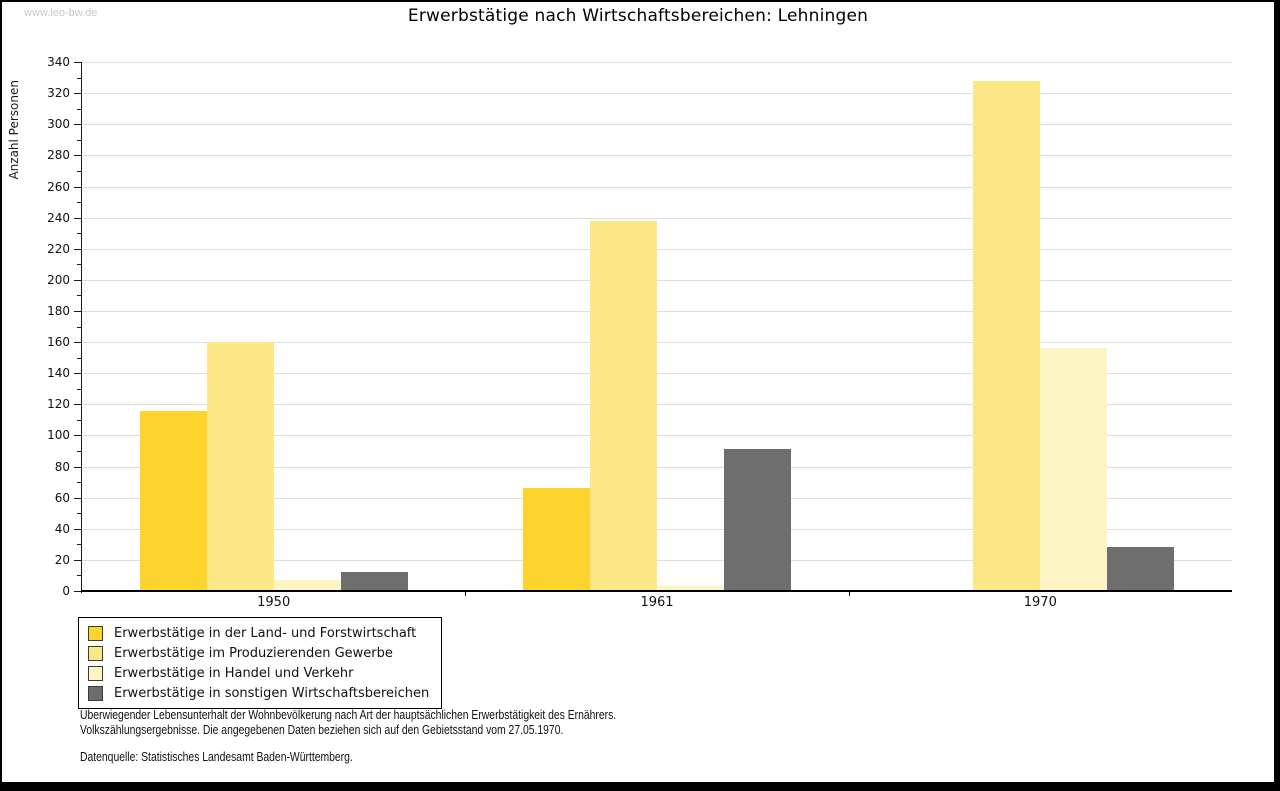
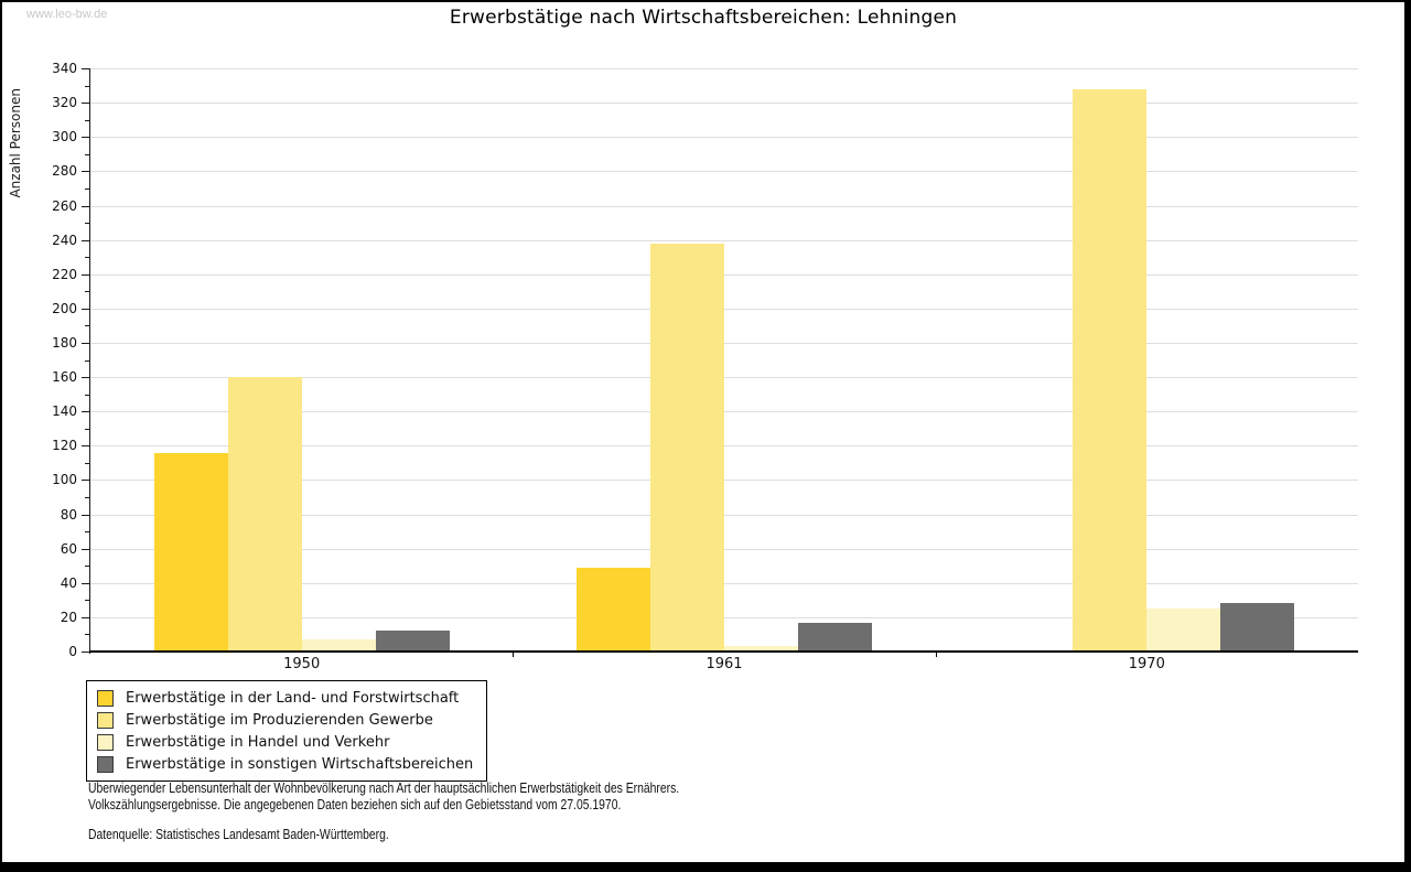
Erwerbstätige in der Land- und Forstwirtschaft/1961: 66 -> 49
Erwerbstätige in sonstigen Wirtschaftsbereichen/1961: 91 -> 17
Erwerbstätige in Handel und Verkehr/1970: 156 -> 25
